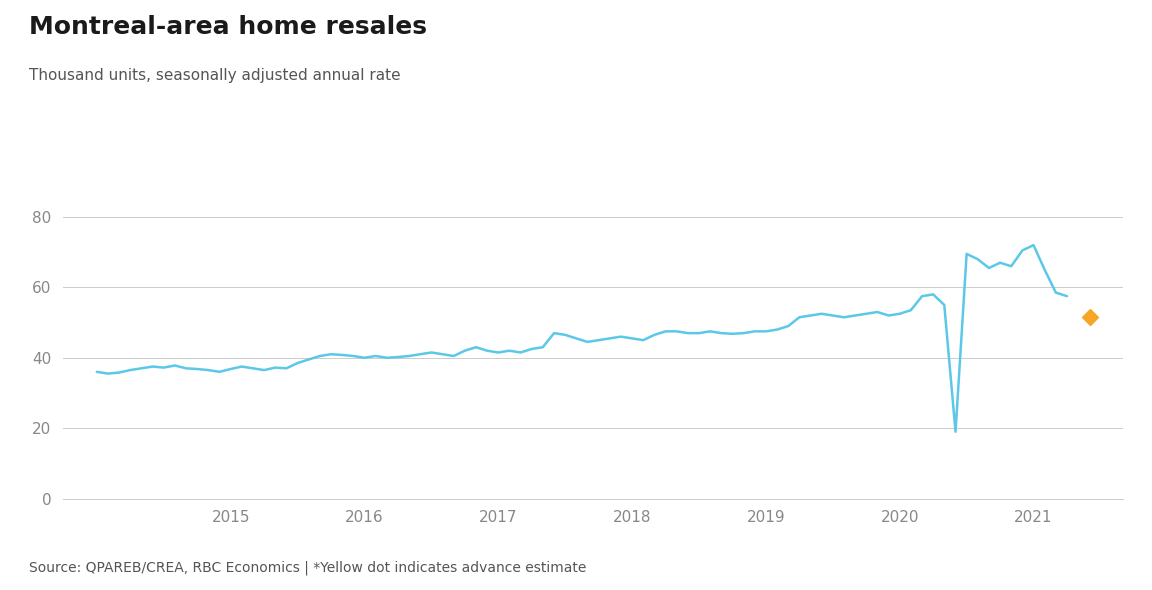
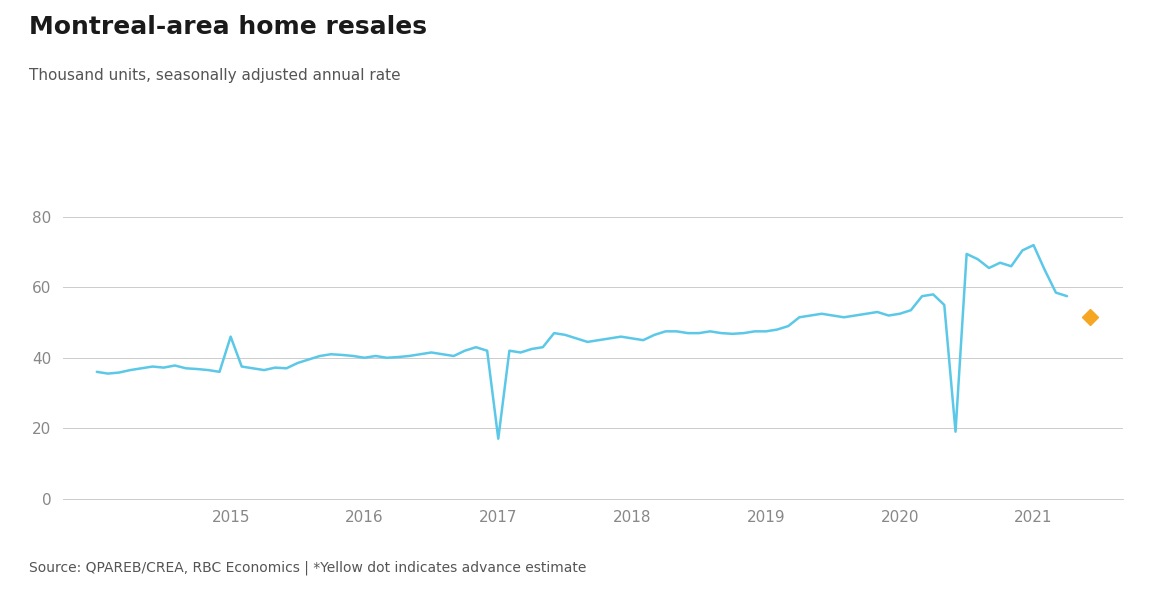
2015: 36.8 -> 46.0
2017: 41.5 -> 17.0
